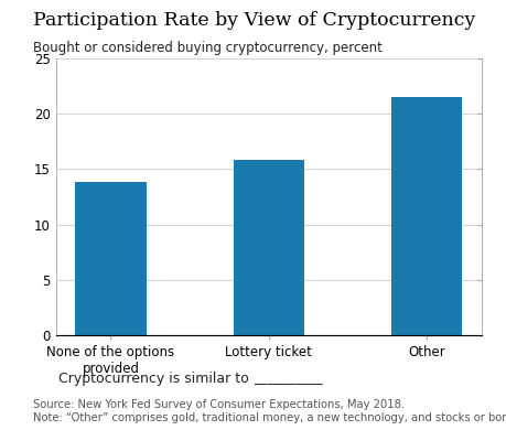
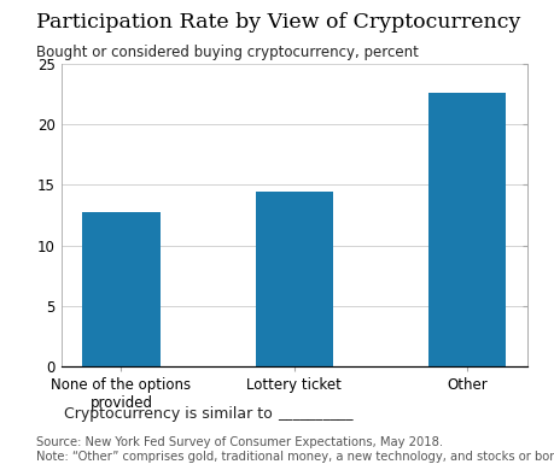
None of the options provided: 13.8 -> 12.7
Lottery ticket: 15.8 -> 14.4
Other: 21.5 -> 22.6
